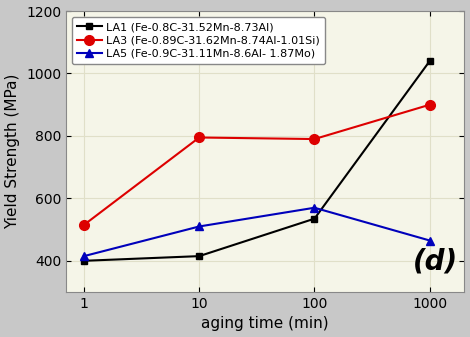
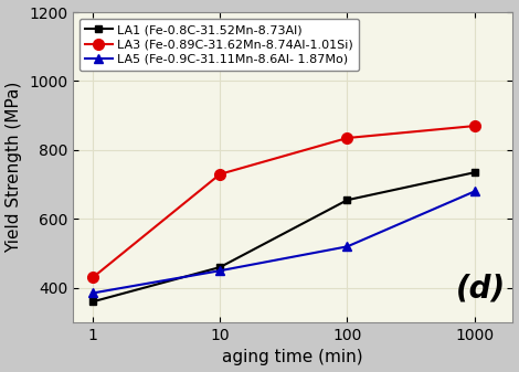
LA1 (Fe-0.8C-31.52Mn-8.73Al)/1: 400 -> 360
LA3 (Fe-0.89C-31.62Mn-8.74Al-1.01Si)/1: 515 -> 430
LA5 (Fe-0.9C-31.11Mn-8.6Al- 1.87Mo)/1: 415 -> 385
LA1 (Fe-0.8C-31.52Mn-8.73Al)/10: 415 -> 460
LA3 (Fe-0.89C-31.62Mn-8.74Al-1.01Si)/10: 795 -> 730
LA5 (Fe-0.9C-31.11Mn-8.6Al- 1.87Mo)/10: 510 -> 450
LA1 (Fe-0.8C-31.52Mn-8.73Al)/100: 535 -> 655
LA3 (Fe-0.89C-31.62Mn-8.74Al-1.01Si)/100: 790 -> 835
LA5 (Fe-0.9C-31.11Mn-8.6Al- 1.87Mo)/100: 570 -> 520
LA1 (Fe-0.8C-31.52Mn-8.73Al)/1000: 1040 -> 735
LA3 (Fe-0.89C-31.62Mn-8.74Al-1.01Si)/1000: 900 -> 870
LA5 (Fe-0.9C-31.11Mn-8.6Al- 1.87Mo)/1000: 465 -> 680
